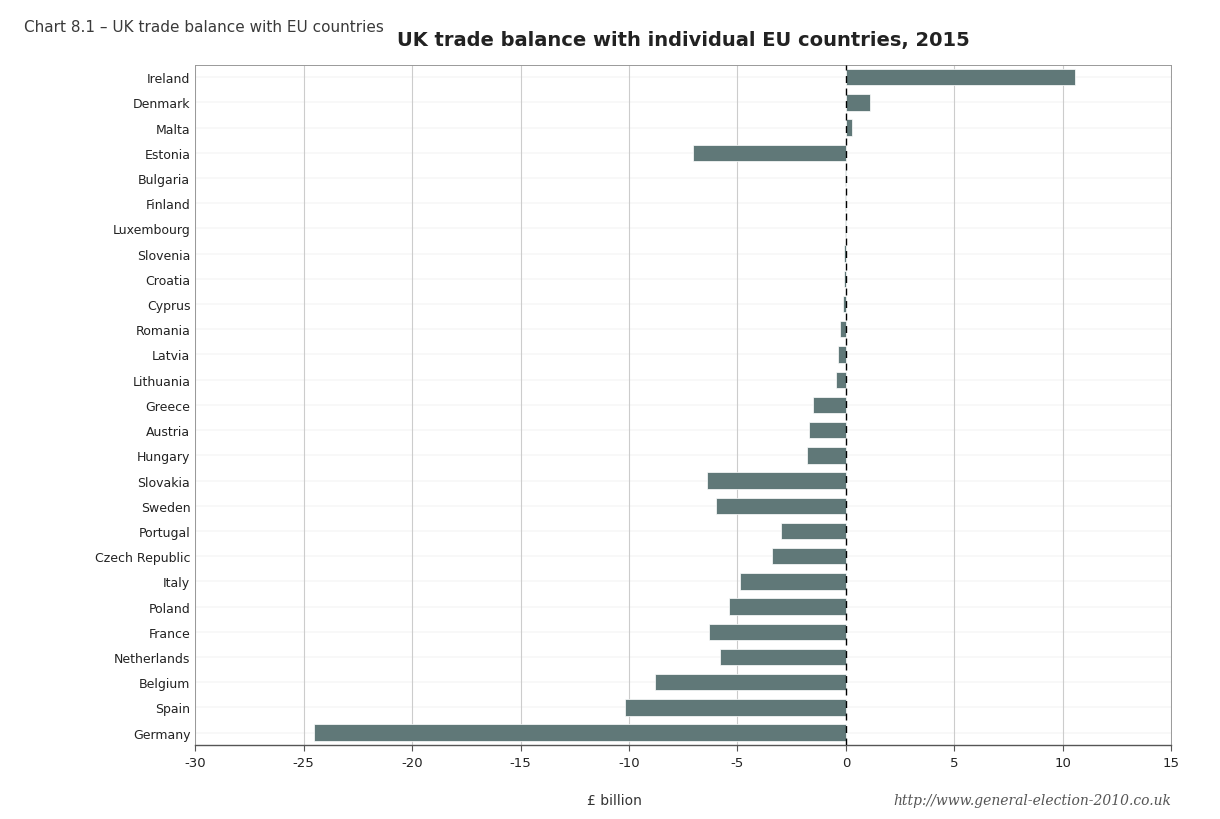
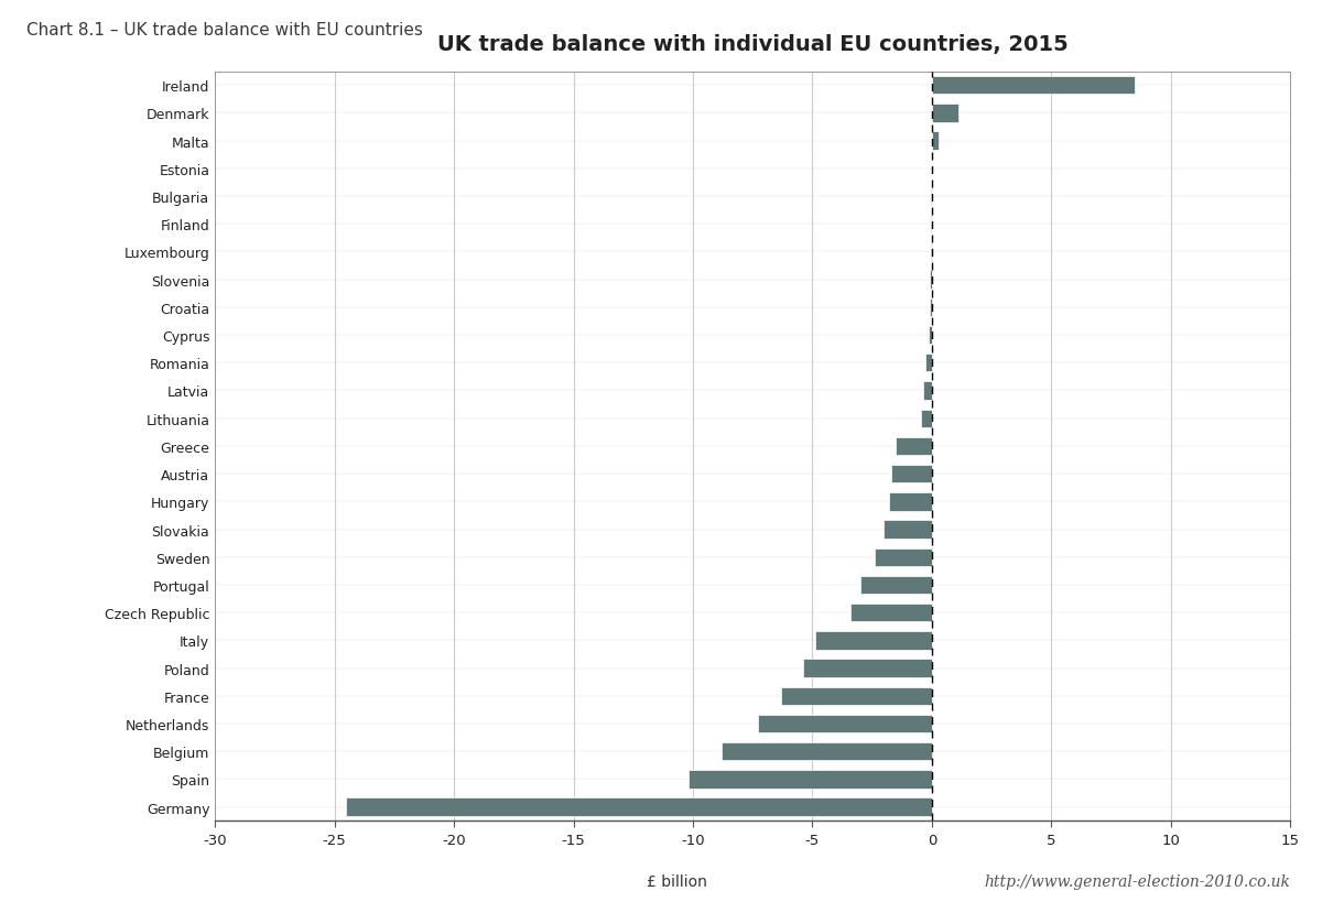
Ireland: 10.55 -> 8.50
Estonia: -7.05 -> -0.01
Slovakia: -6.40 -> -2.00
Sweden: -6.00 -> -2.40
Netherlands: -5.80 -> -7.30
